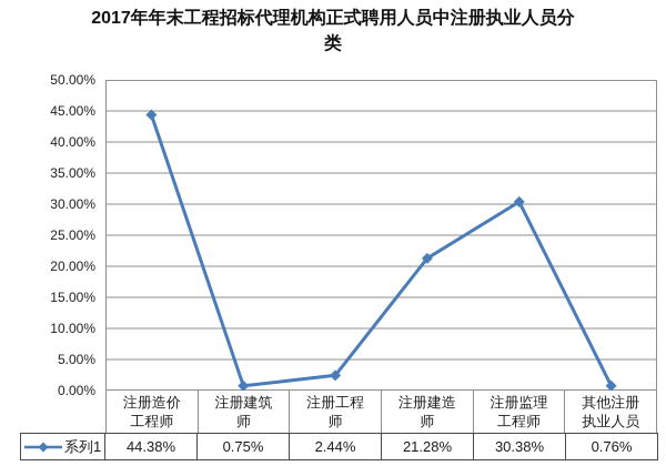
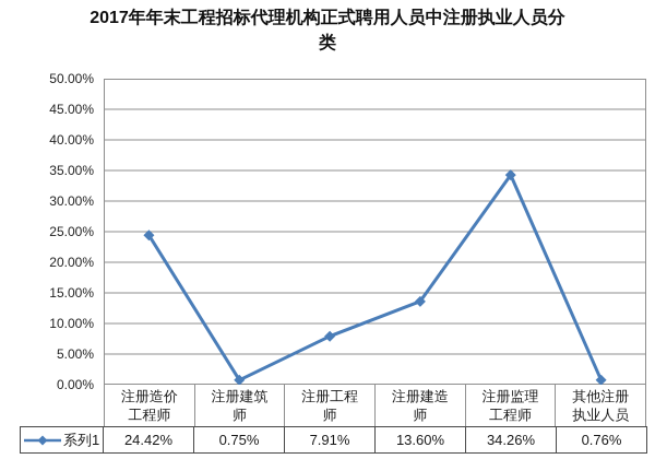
注册造价工程师: 44.38% -> 24.42%
注册工程师: 2.44% -> 7.91%
注册建造师: 21.28% -> 13.60%
注册监理工程师: 30.38% -> 34.26%
